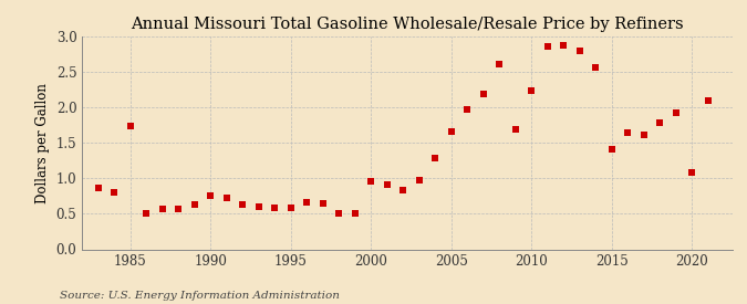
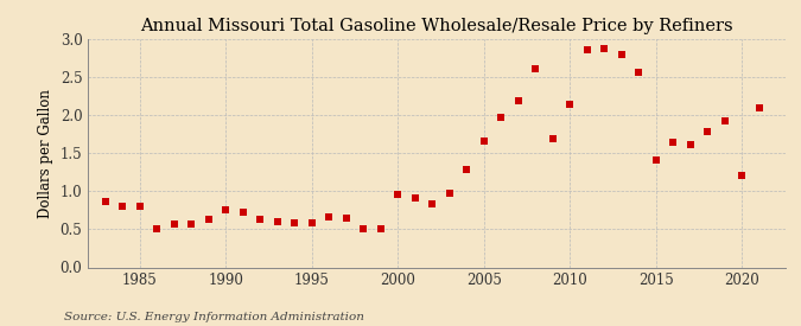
1985: 1.74 -> 0.81
2010: 2.24 -> 2.14
2020: 1.08 -> 1.21
